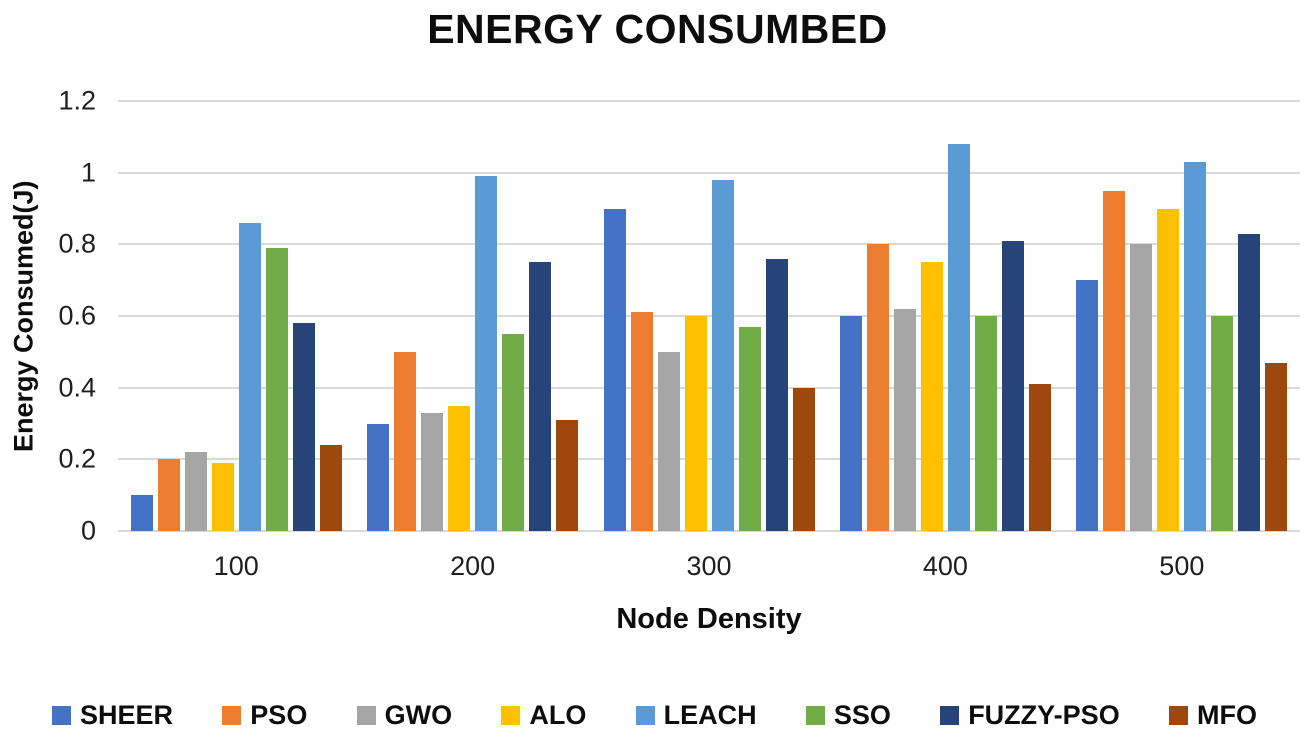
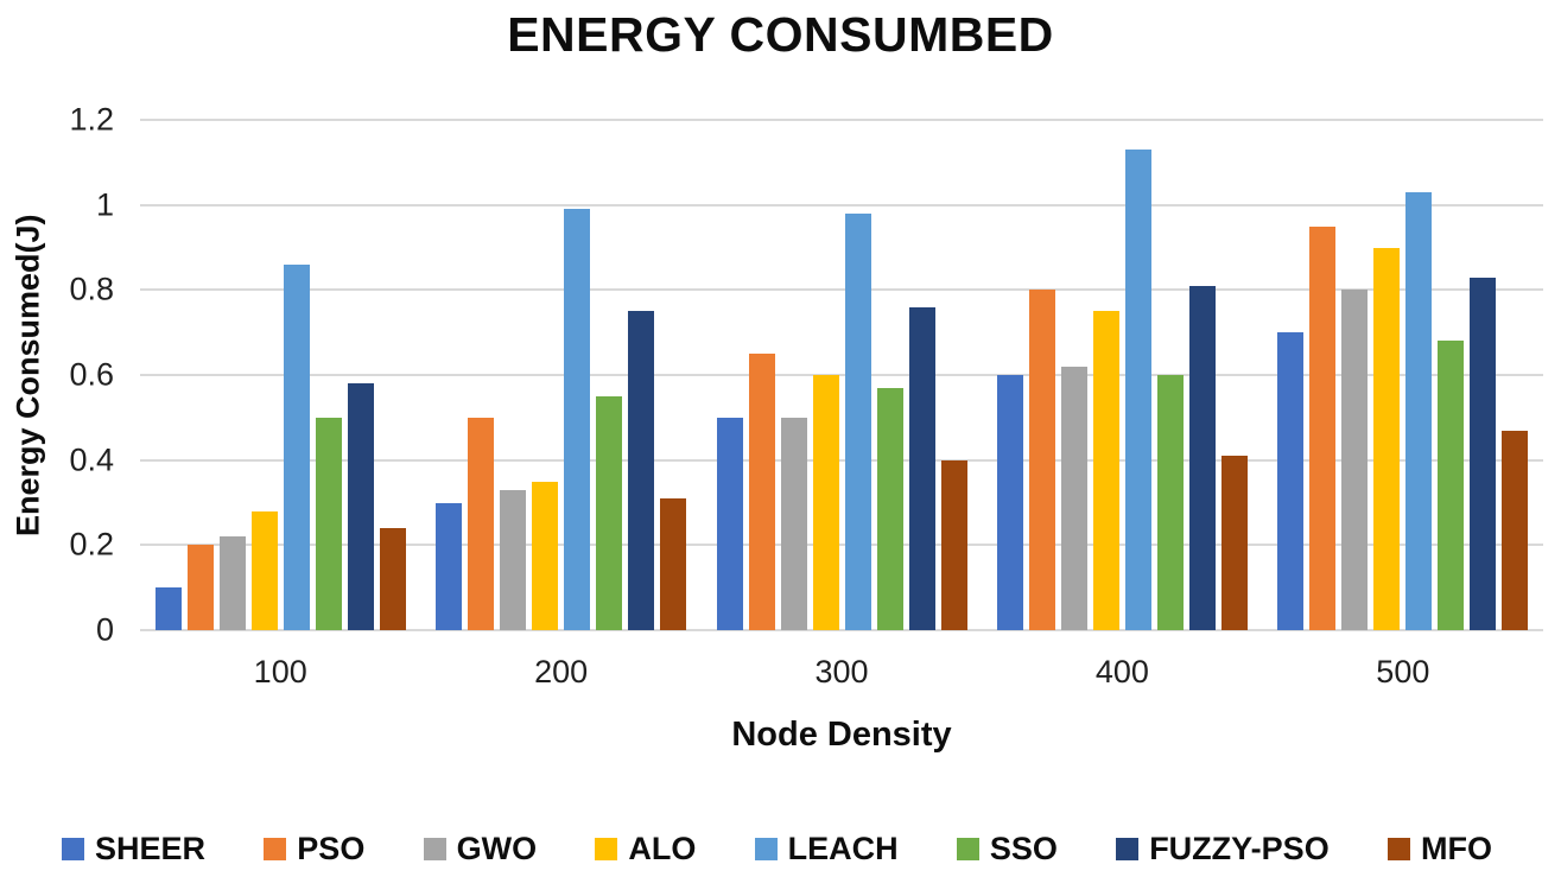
ALO/100: 0.19 -> 0.28
SSO/100: 0.79 -> 0.50
SHEER/300: 0.9 -> 0.5
PSO/300: 0.61 -> 0.65
LEACH/400: 1.08 -> 1.13
SSO/500: 0.60 -> 0.68
